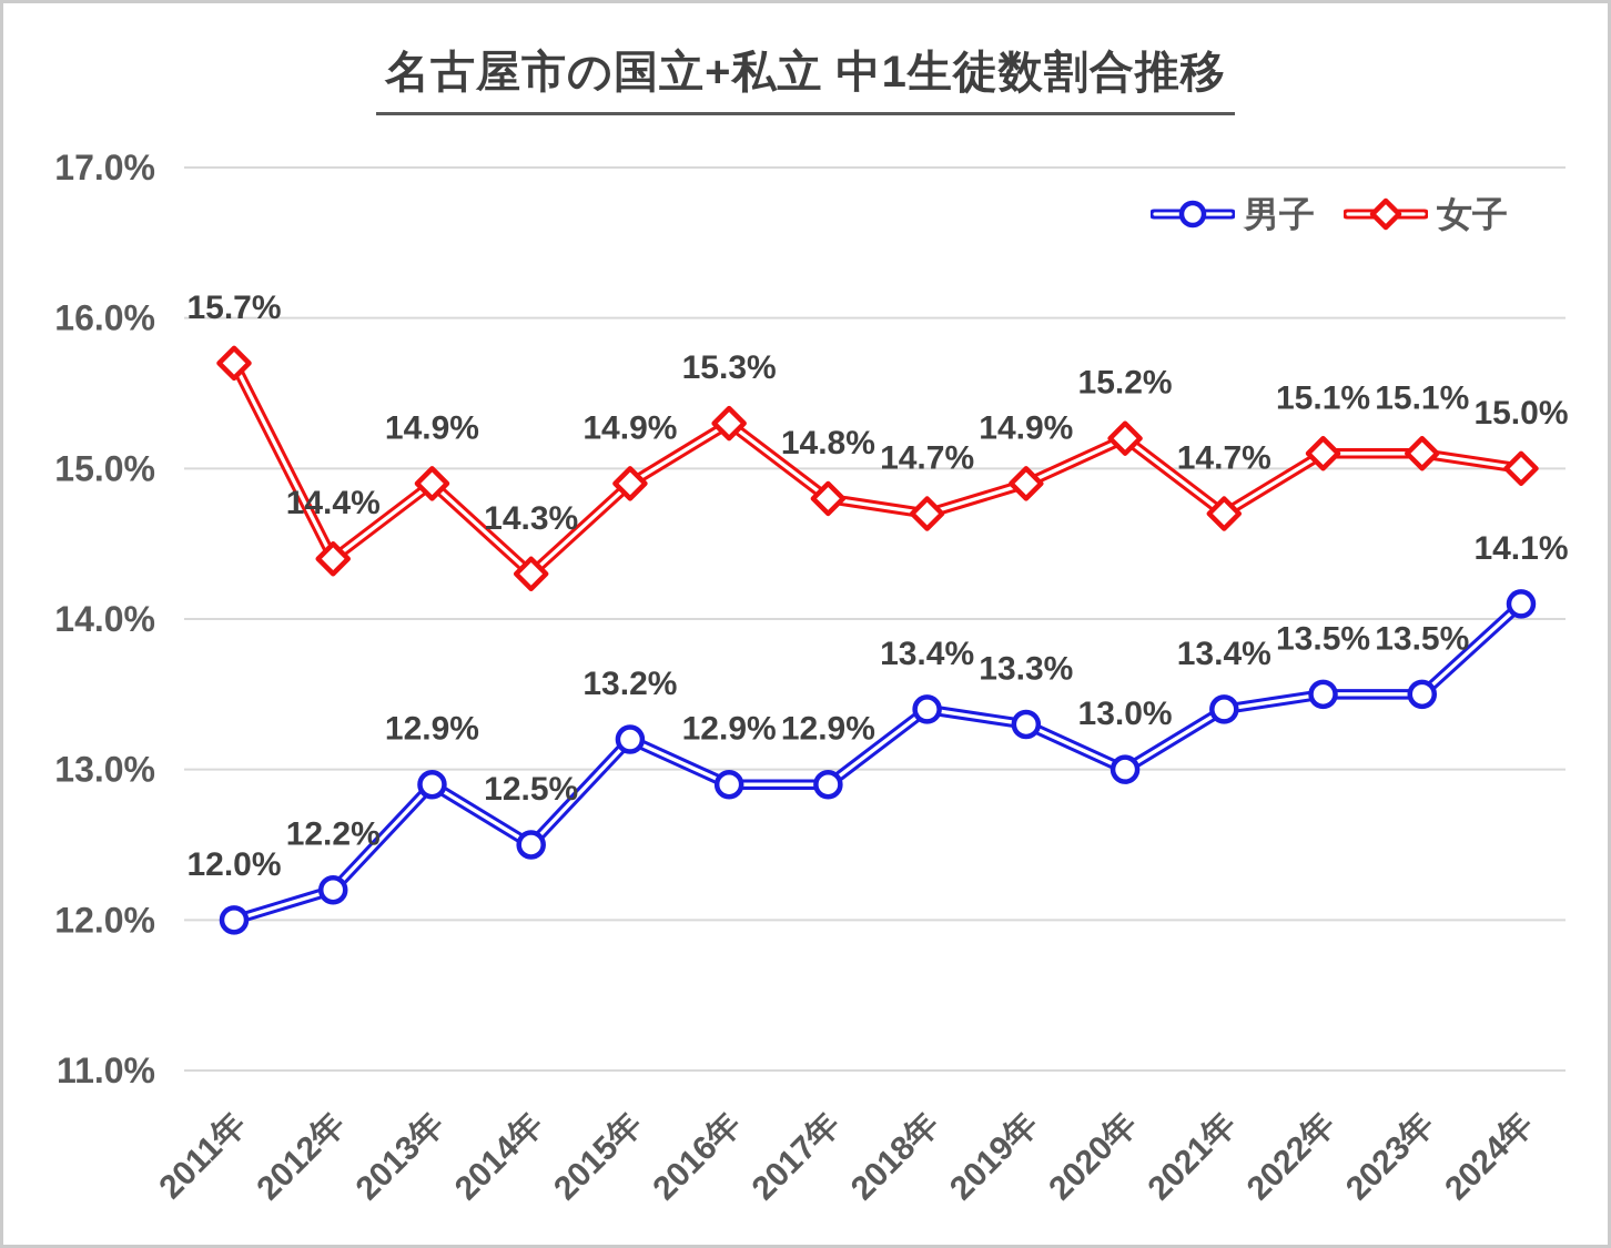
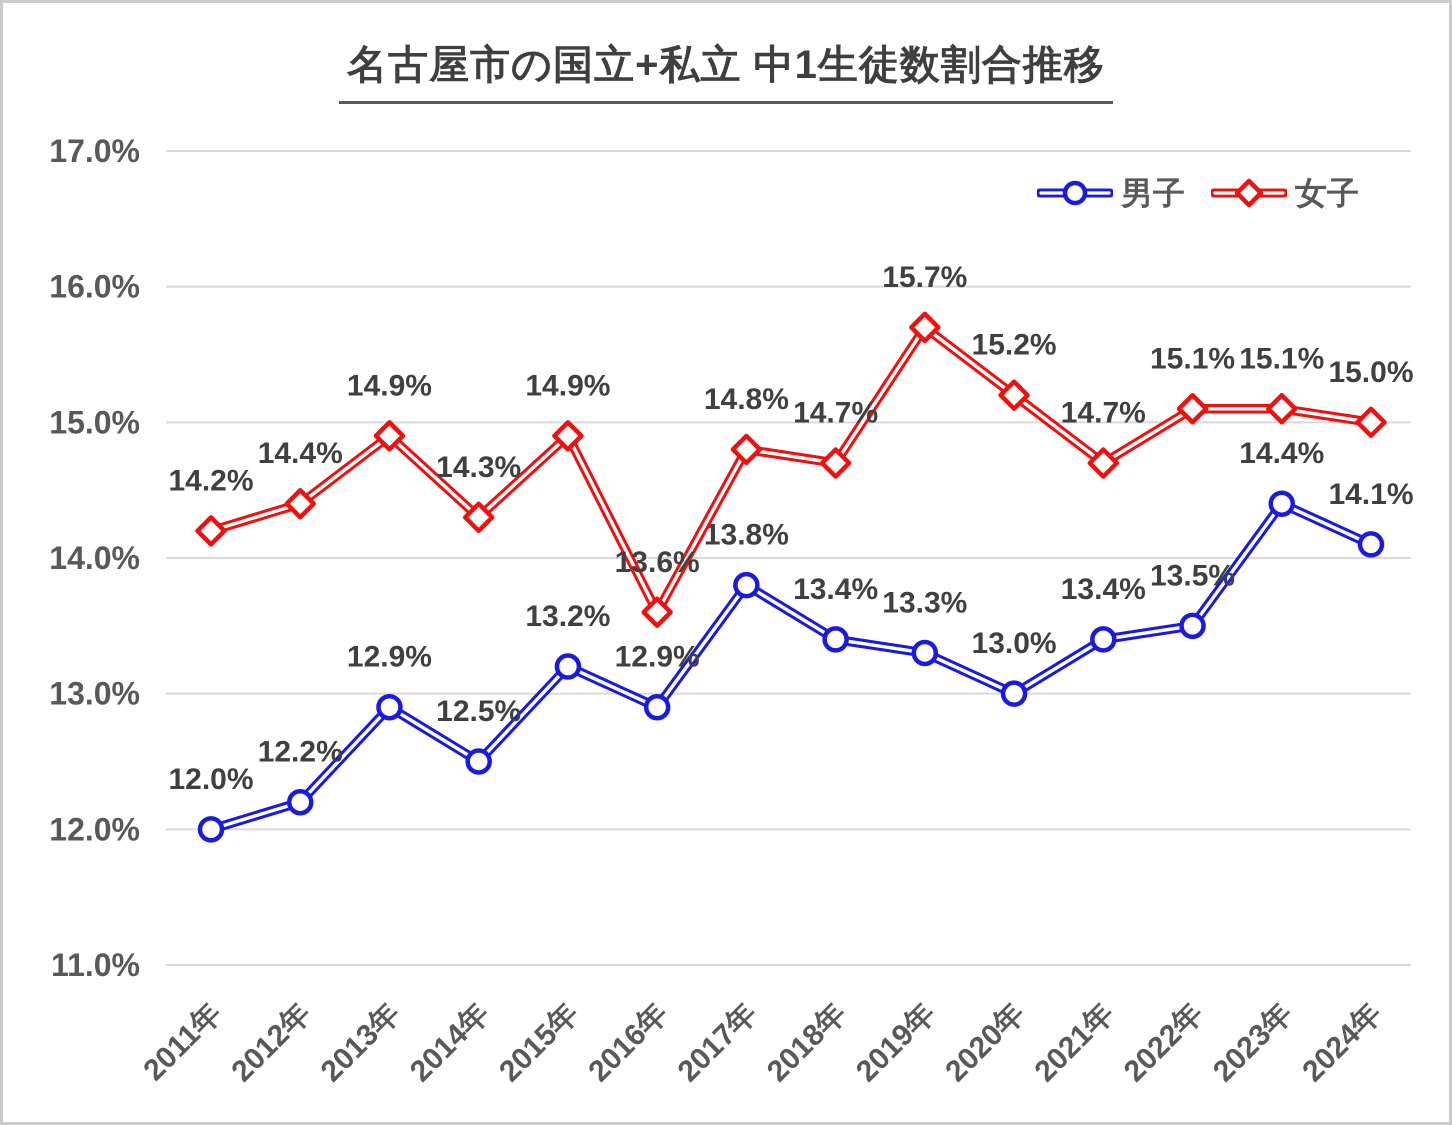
女子/2011年: 15.7% -> 14.2%
女子/2016年: 15.3% -> 13.6%
男子/2017年: 12.9% -> 13.8%
女子/2019年: 14.9% -> 15.7%
男子/2023年: 13.5% -> 14.4%
